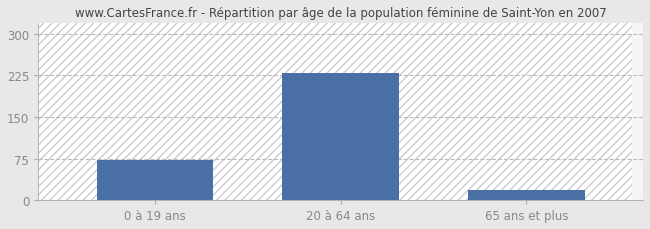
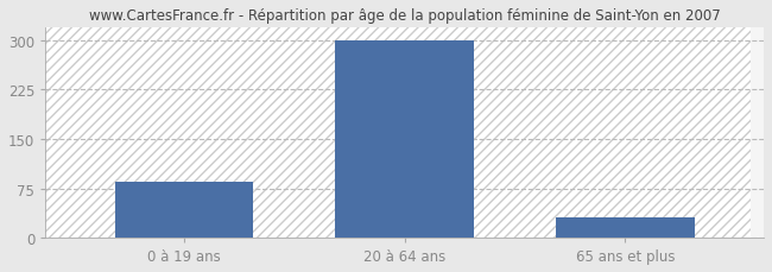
0 à 19 ans: 72 -> 85
20 à 64 ans: 230 -> 300
65 ans et plus: 18 -> 30
